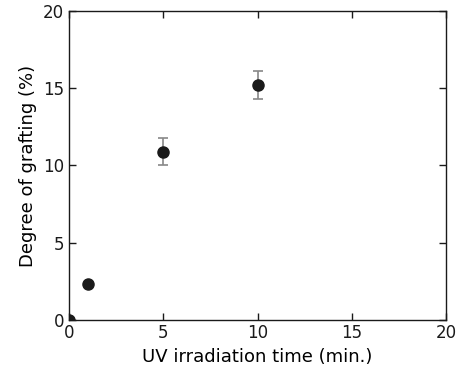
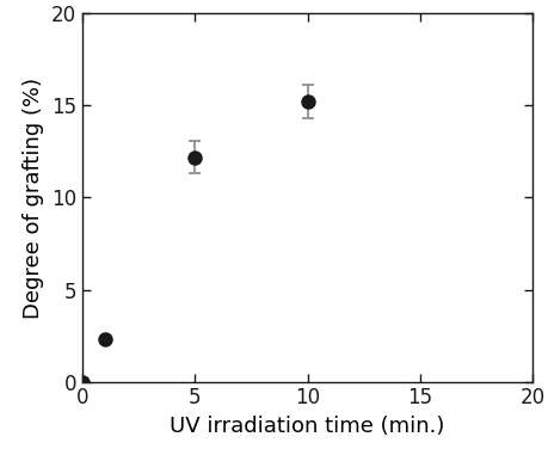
5: 10.9 -> 12.2
